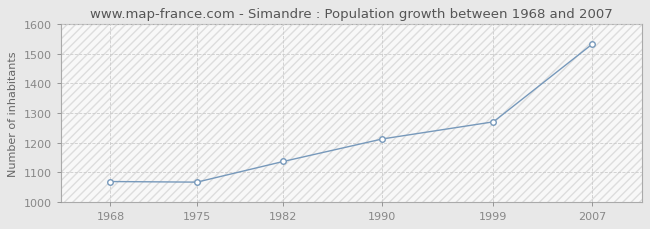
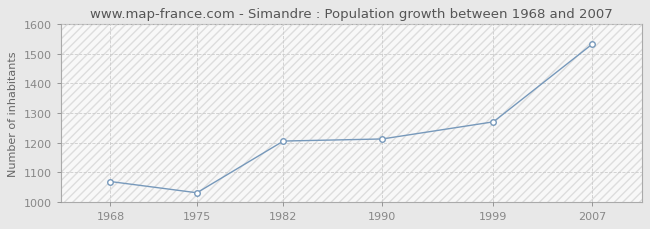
1975: 1066 -> 1030
1982: 1136 -> 1205
